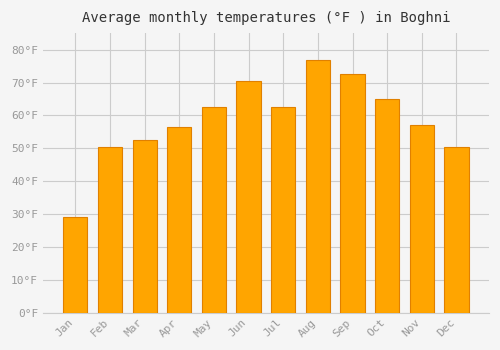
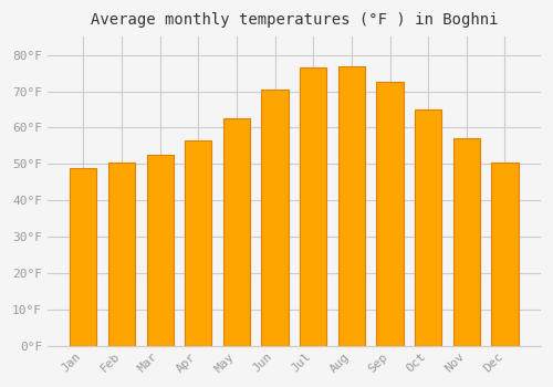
Jan: 29.0°F -> 49.0°F
Jul: 62.5°F -> 76.5°F
